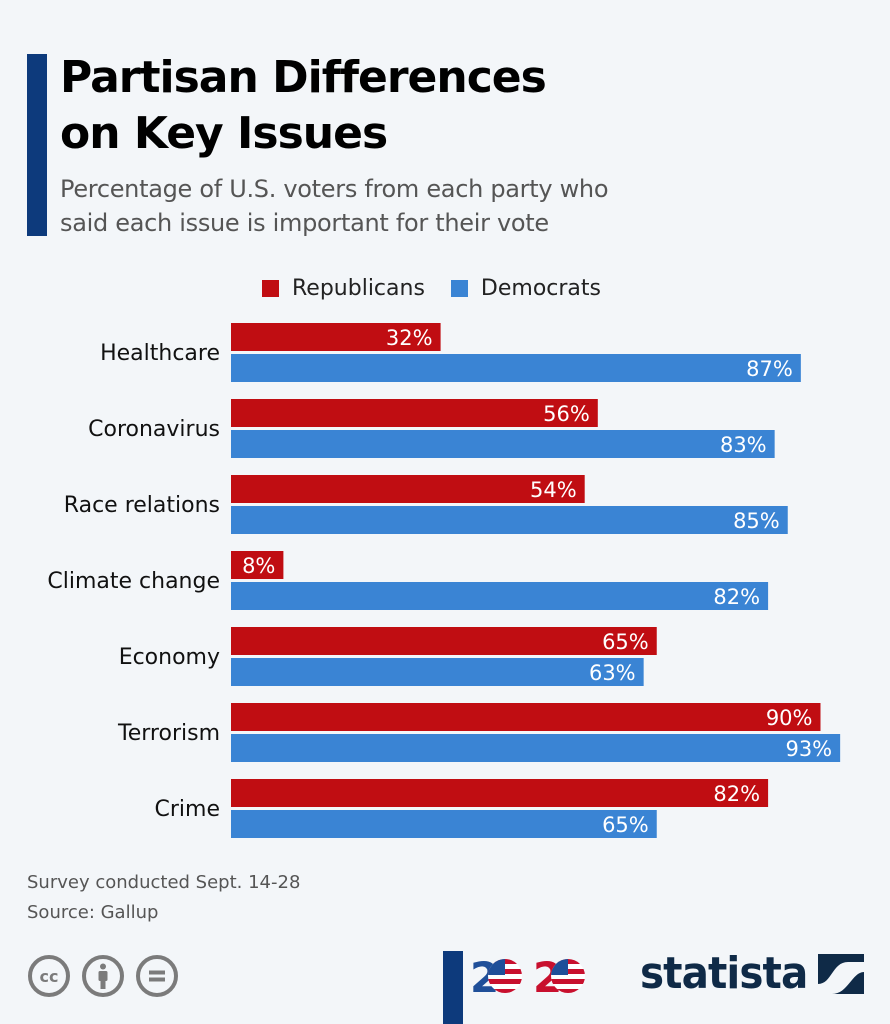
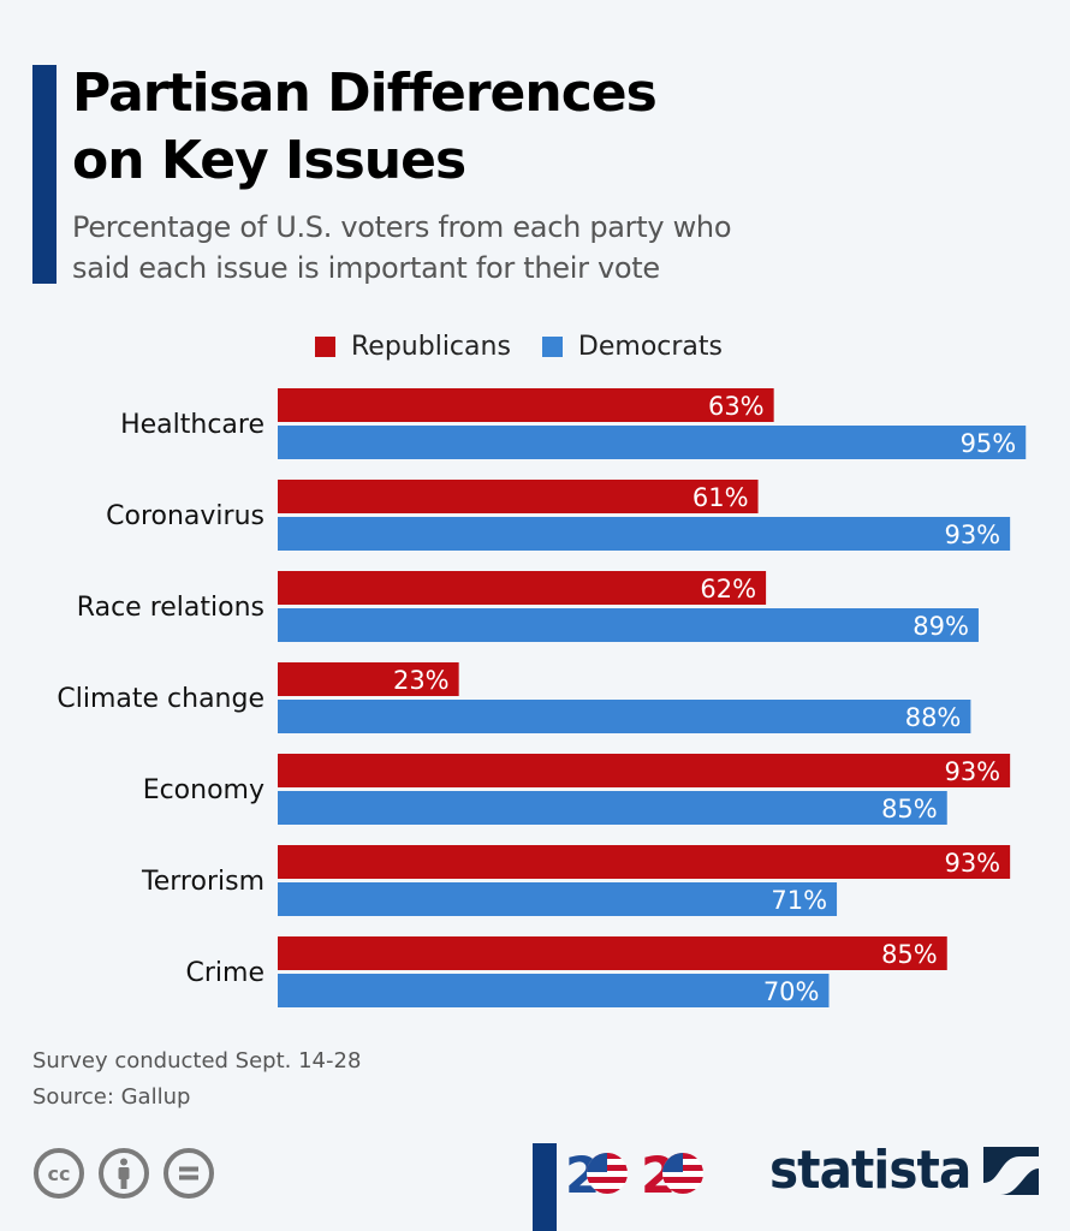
Republicans/Healthcare: 32% -> 63%
Democrats/Healthcare: 87% -> 95%
Republicans/Coronavirus: 56% -> 61%
Democrats/Coronavirus: 83% -> 93%
Republicans/Race relations: 54% -> 62%
Democrats/Race relations: 85% -> 89%
Republicans/Climate change: 8% -> 23%
Democrats/Climate change: 82% -> 88%
Republicans/Economy: 65% -> 93%
Democrats/Economy: 63% -> 85%
Republicans/Terrorism: 90% -> 93%
Democrats/Terrorism: 93% -> 71%
Republicans/Crime: 82% -> 85%
Democrats/Crime: 65% -> 70%
